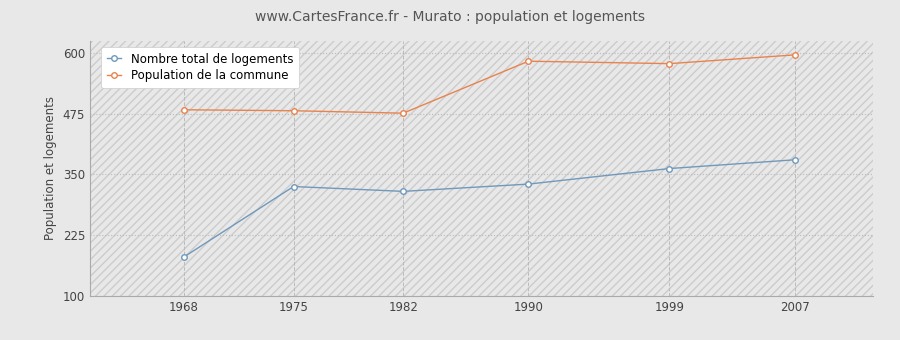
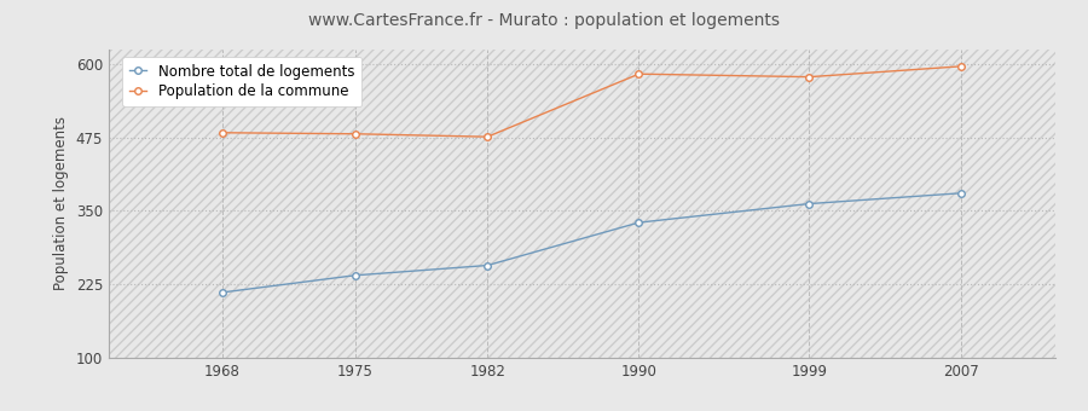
Nombre total de logements/1968: 180 -> 211
Nombre total de logements/1975: 325 -> 240
Nombre total de logements/1982: 315 -> 257
